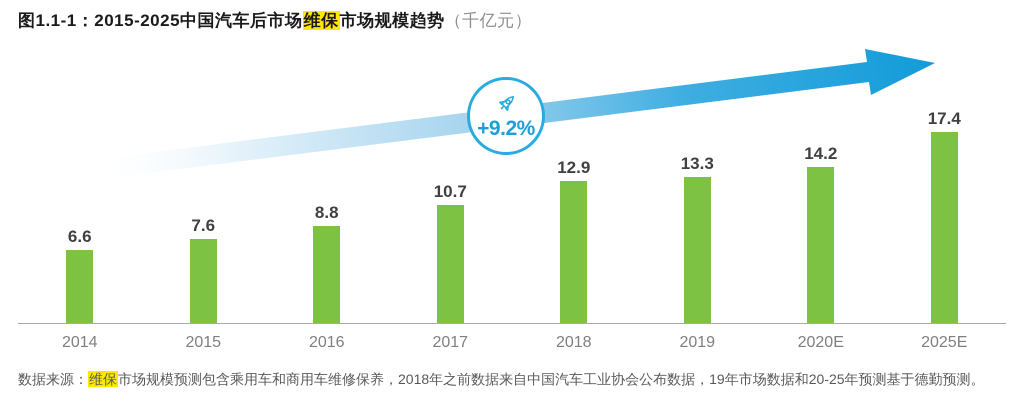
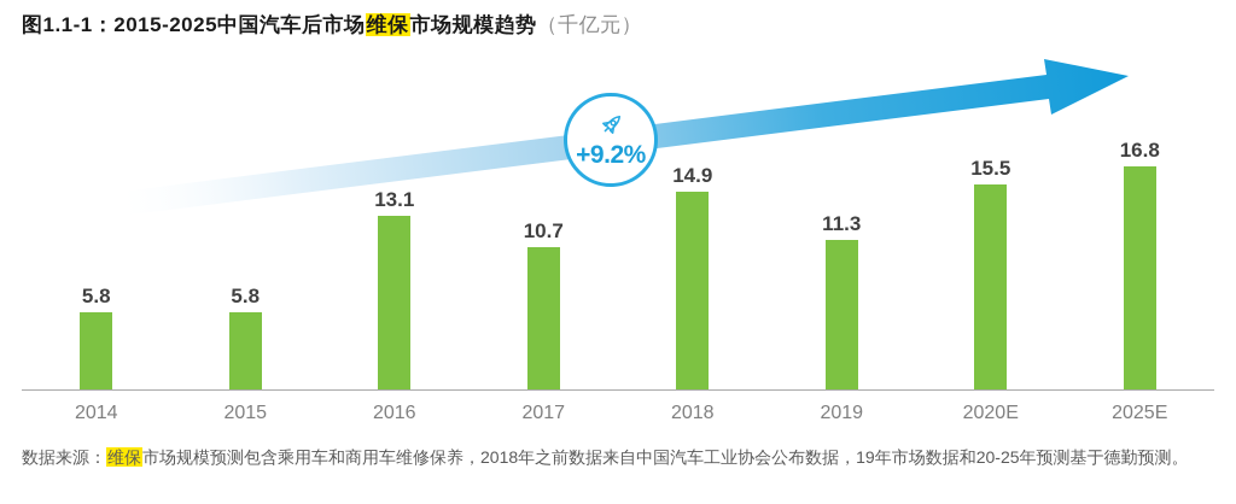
2014: 6.6 -> 5.8
2015: 7.6 -> 5.8
2016: 8.8 -> 13.1
2018: 12.9 -> 14.9
2019: 13.3 -> 11.3
2020E: 14.2 -> 15.5
2025E: 17.4 -> 16.8
